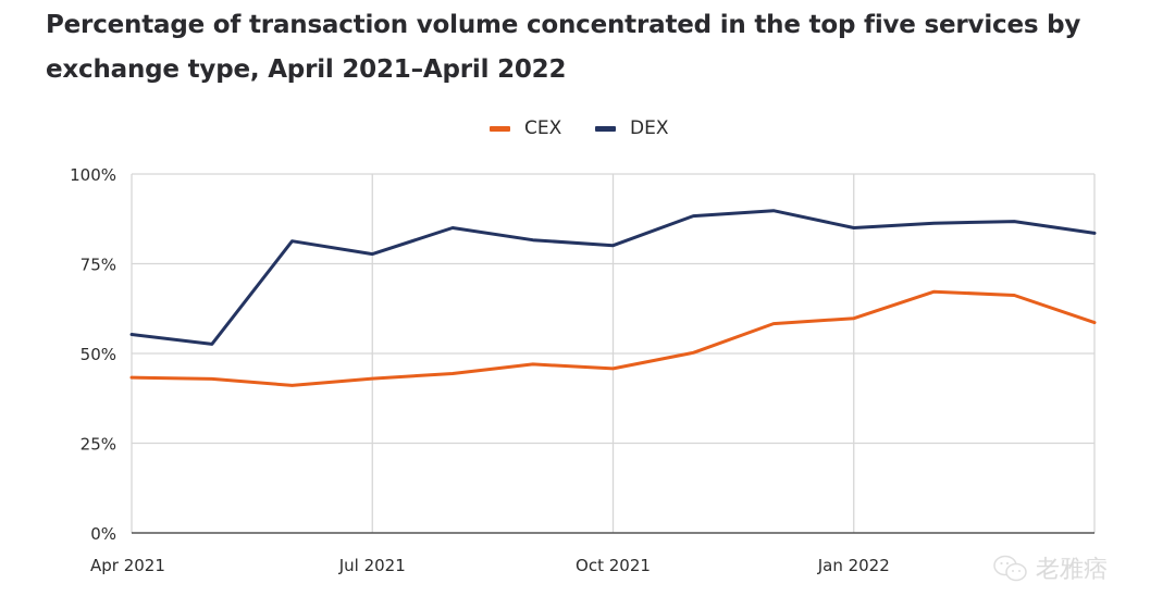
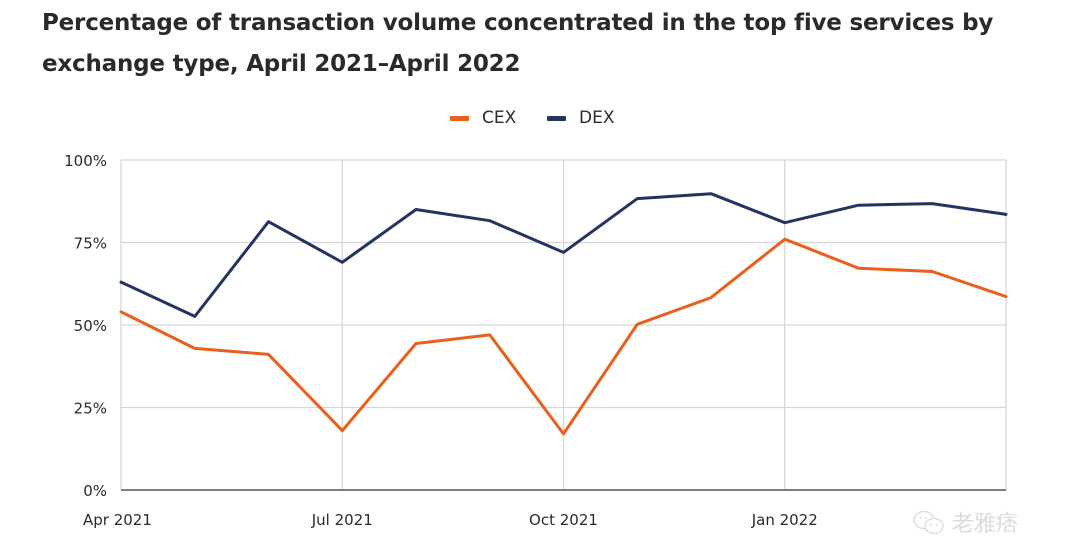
CEX/Apr 2021: 43% -> 54%
DEX/Apr 2021: 55% -> 63%
CEX/Jul 2021: 43% -> 18%
DEX/Jul 2021: 78% -> 69%
CEX/Oct 2021: 46% -> 17%
DEX/Oct 2021: 80% -> 72%
CEX/Jan 2022: 60% -> 76%
DEX/Jan 2022: 85% -> 81%
